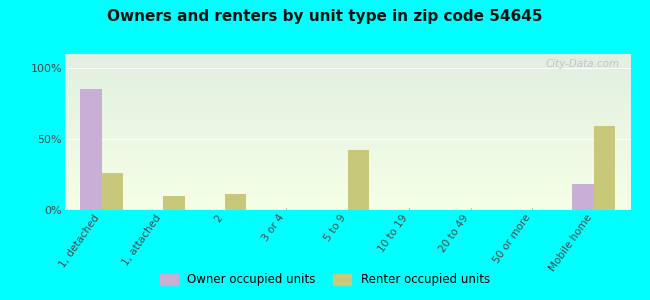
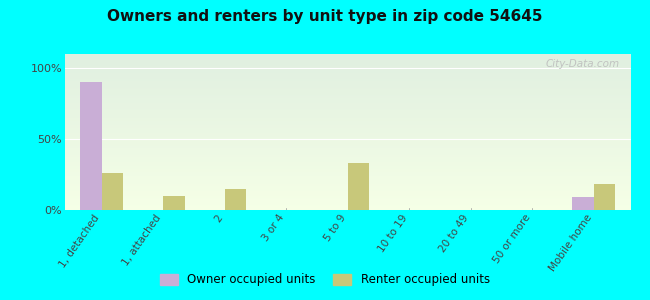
Owner occupied units/1, detached: 85% -> 90%
Renter occupied units/2: 11% -> 15%
Renter occupied units/5 to 9: 42% -> 33%
Owner occupied units/Mobile home: 18% -> 9%
Renter occupied units/Mobile home: 59% -> 18%
